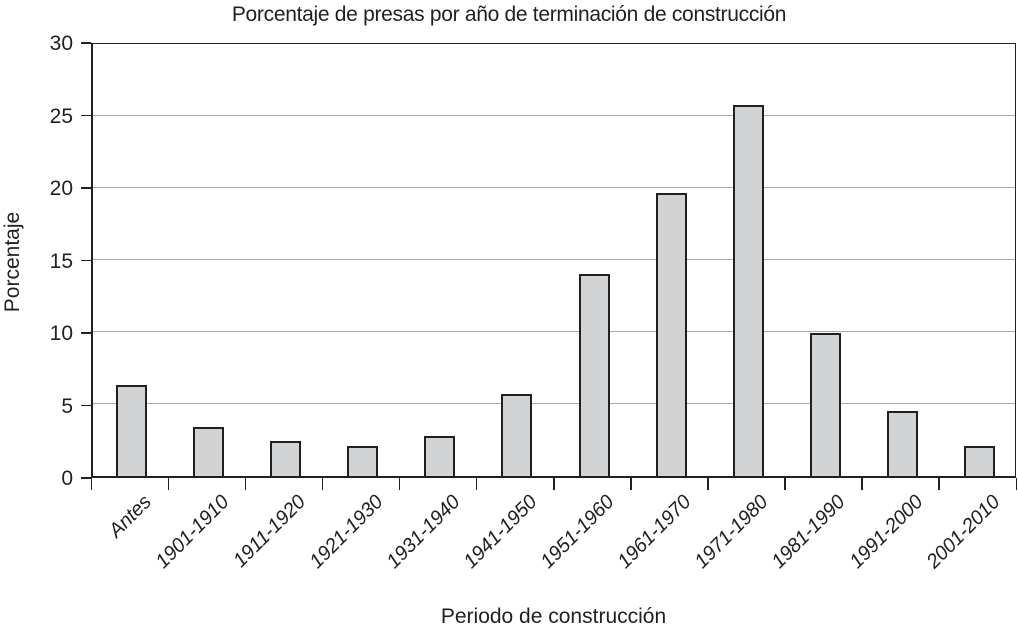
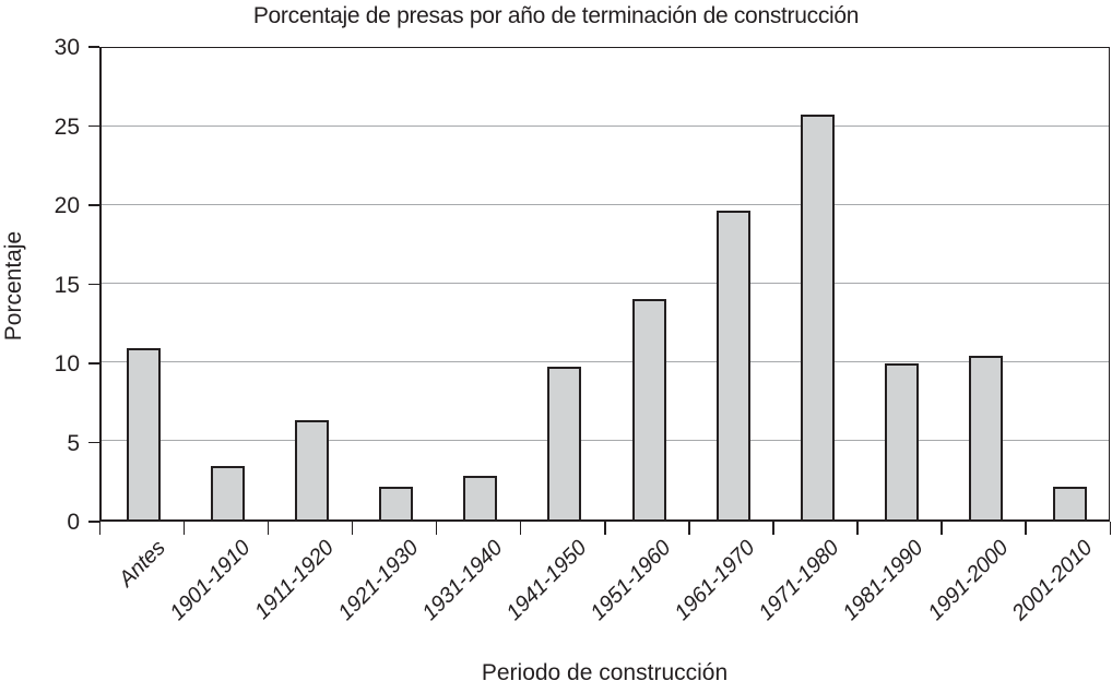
Antes: 6.3 -> 10.9
1911-1920: 2.4 -> 6.3
1941-1950: 5.7 -> 9.7
1991-2000: 4.5 -> 10.4
